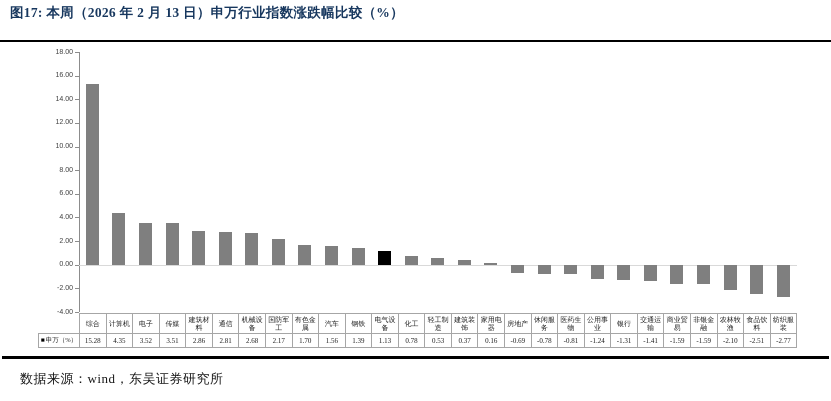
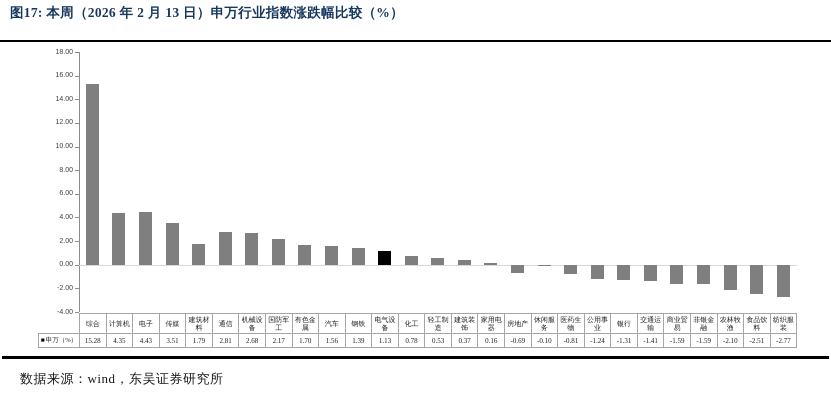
电子: 3.52 -> 4.43
建筑材料: 2.86 -> 1.79
休闲服务: -0.78 -> -0.10
